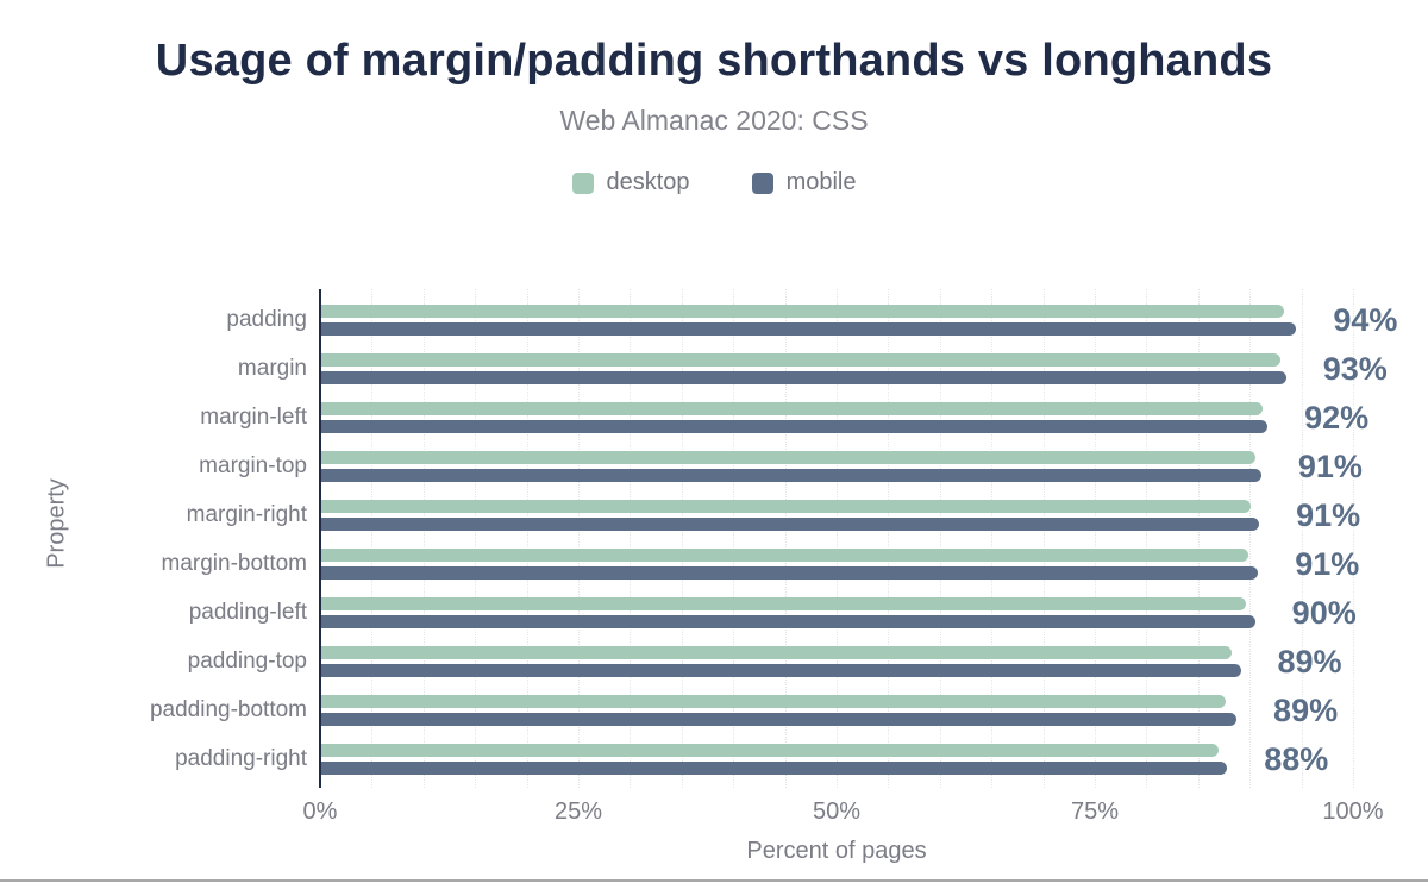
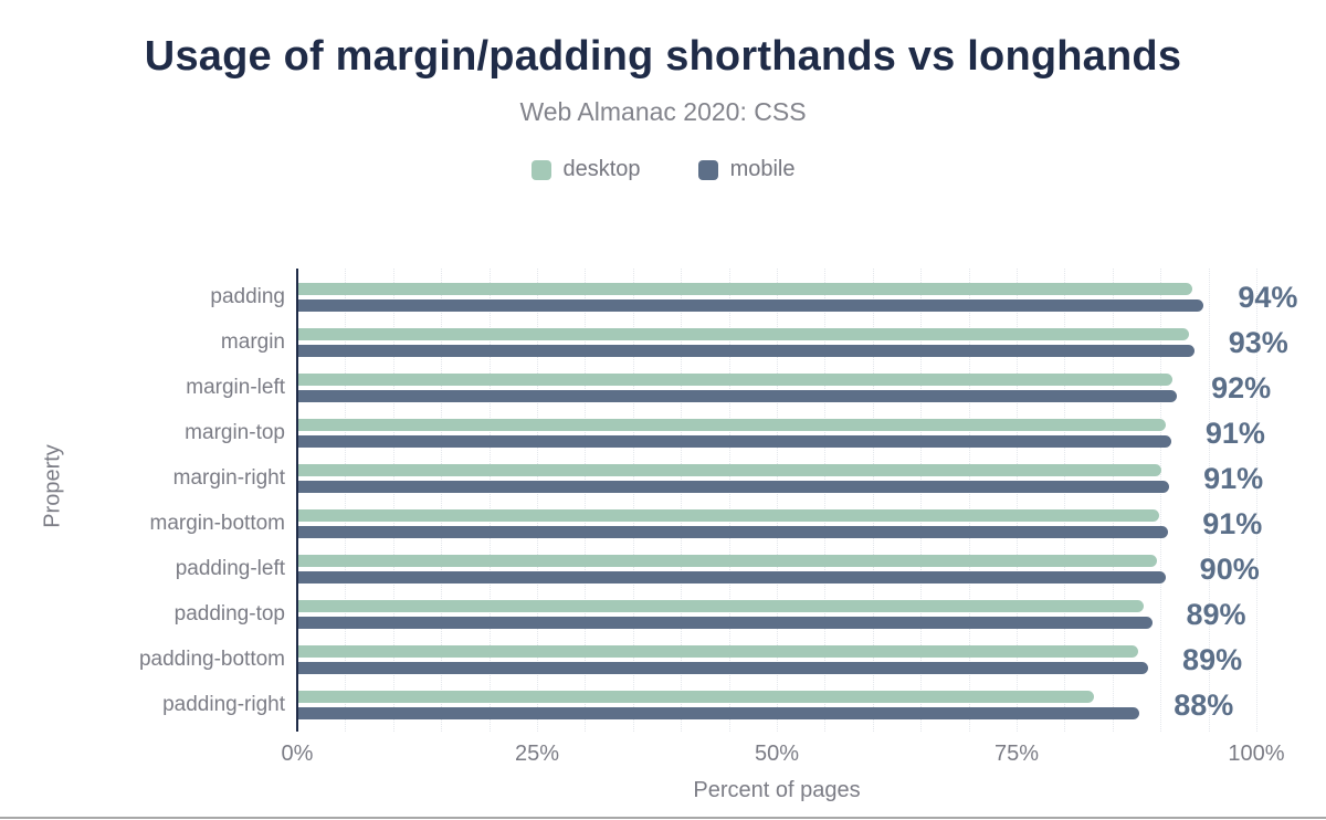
desktop/padding-right: 87% -> 83%
